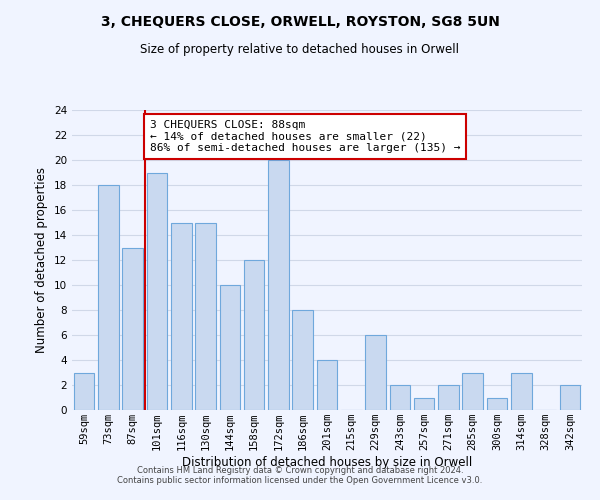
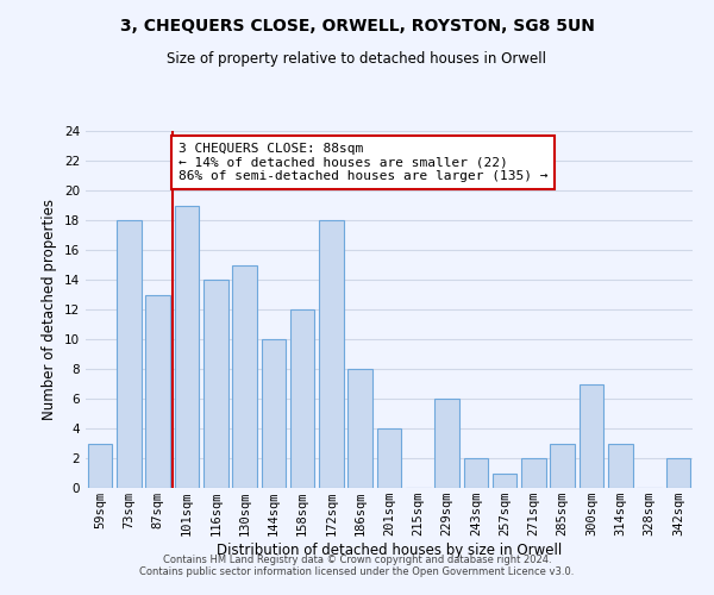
116sqm: 15 -> 14
172sqm: 20 -> 18
300sqm: 1 -> 7
